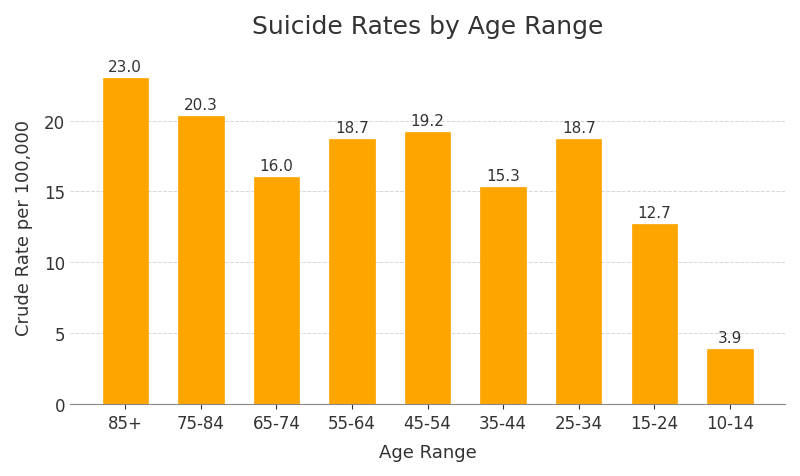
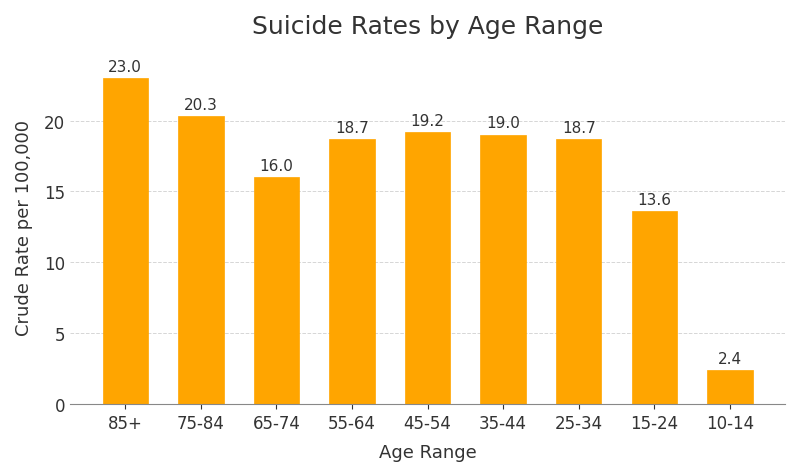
35-44: 15.3 -> 19.0
15-24: 12.7 -> 13.6
10-14: 3.9 -> 2.4
